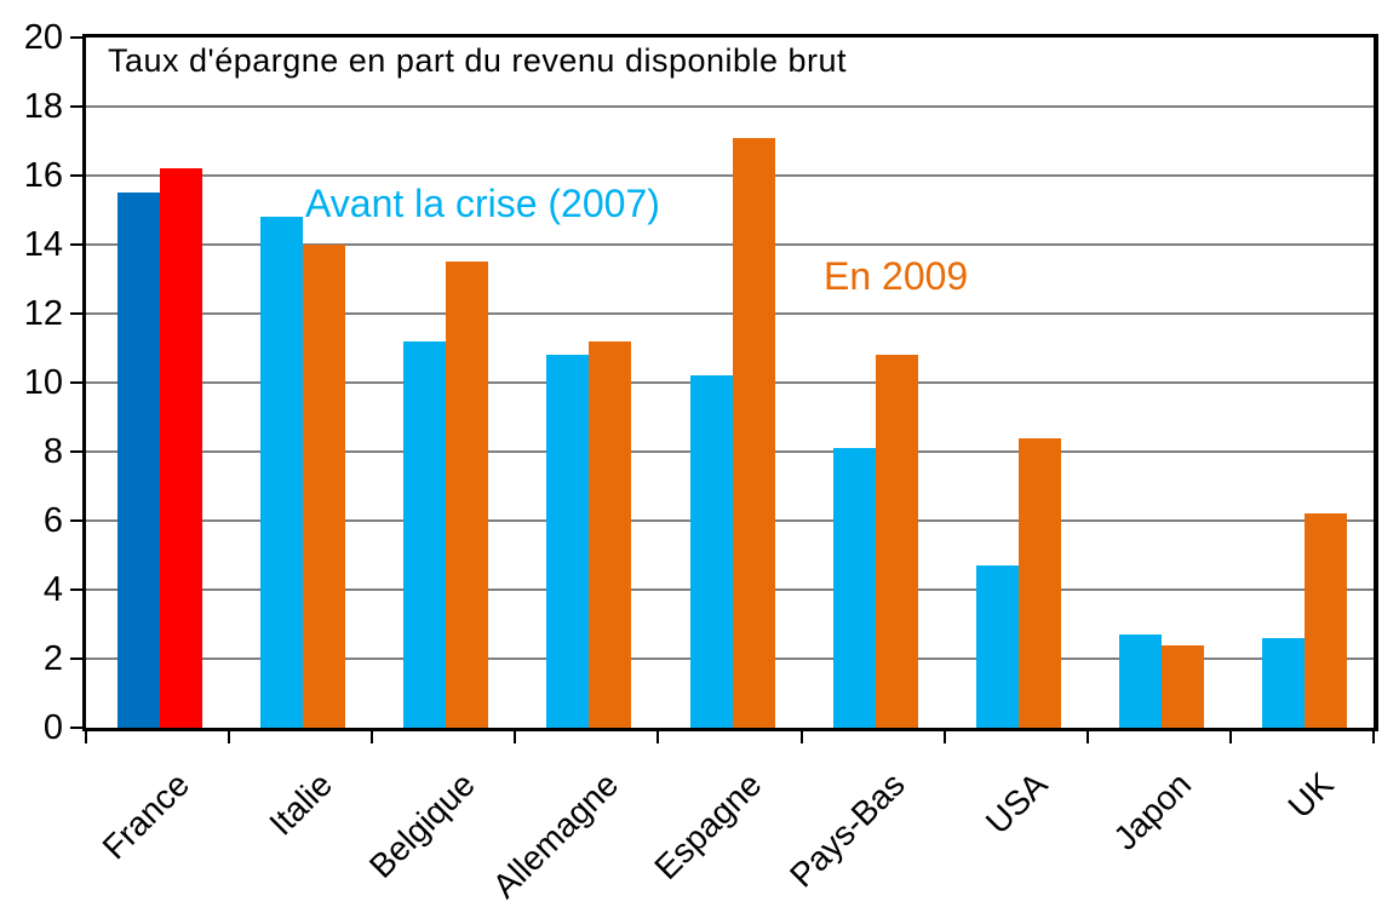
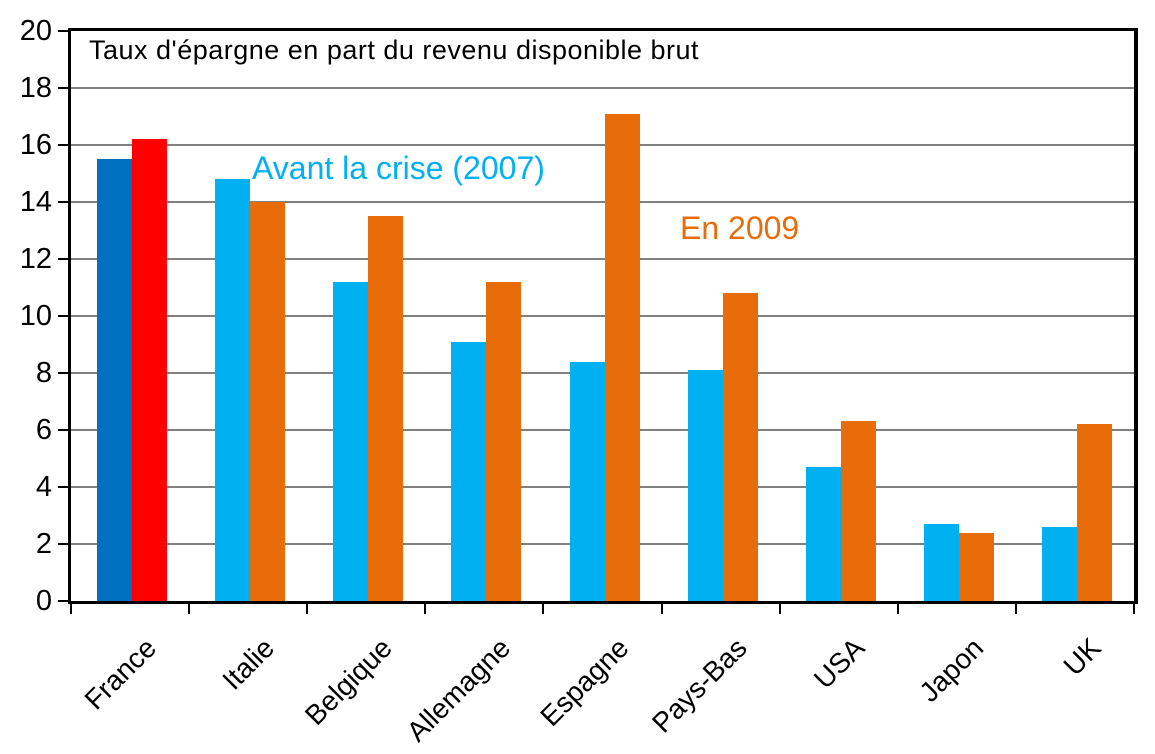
Avant la crise (2007)/Allemagne: 10.8 -> 9.1
Avant la crise (2007)/Espagne: 10.2 -> 8.4
En 2009/USA: 8.4 -> 6.3
